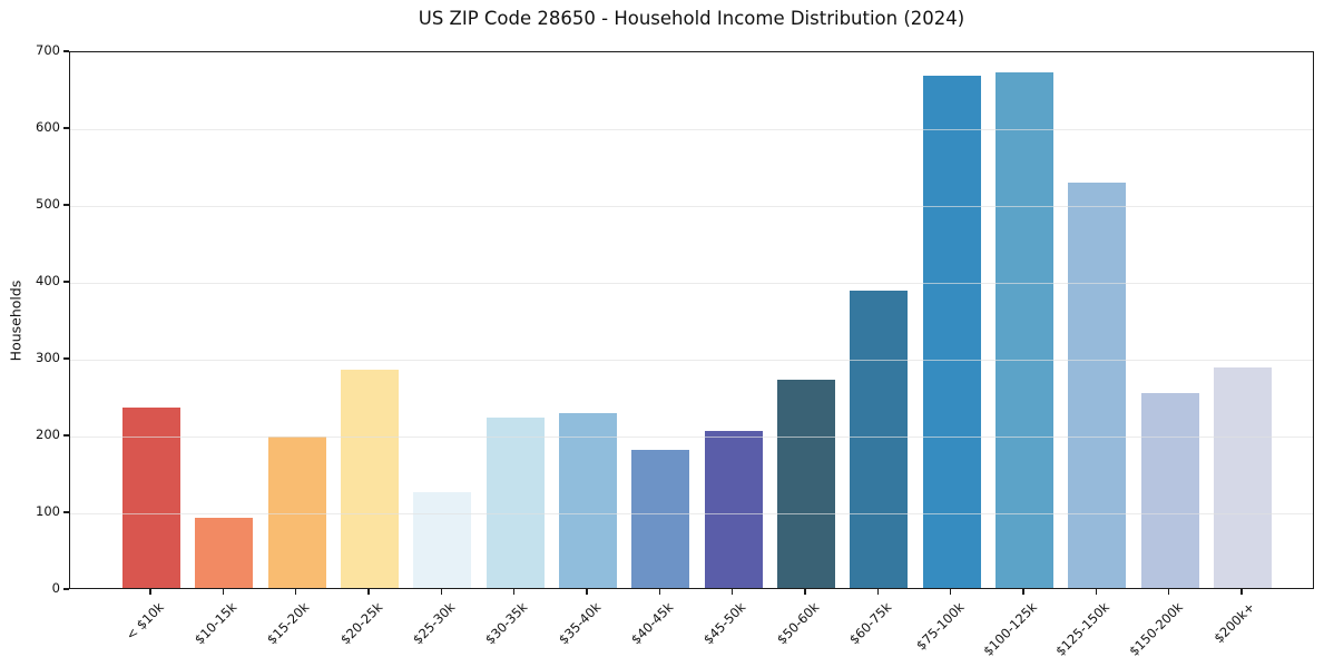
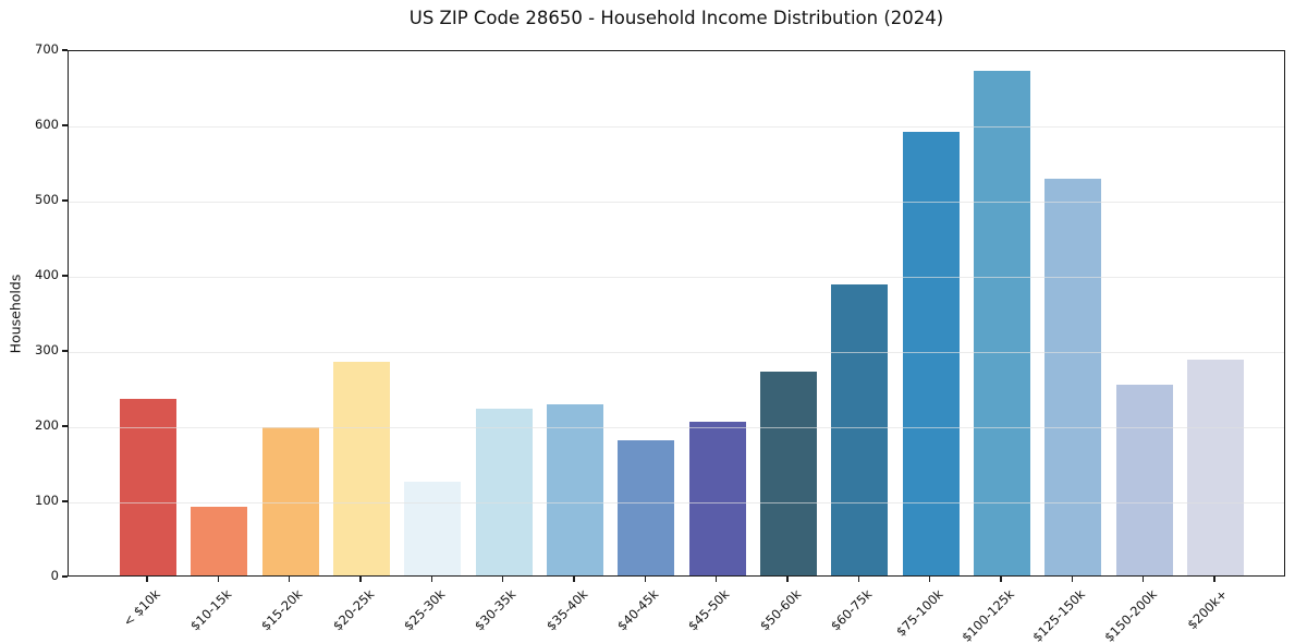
$75-100k: 670 -> 590
